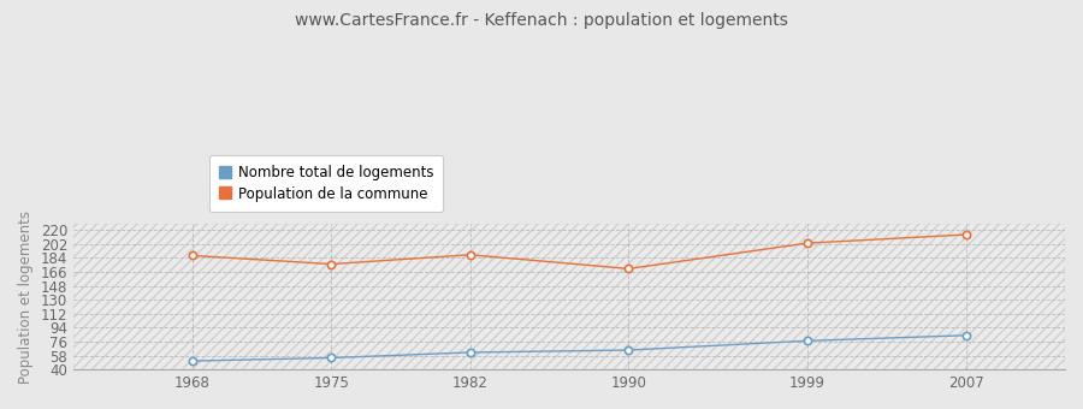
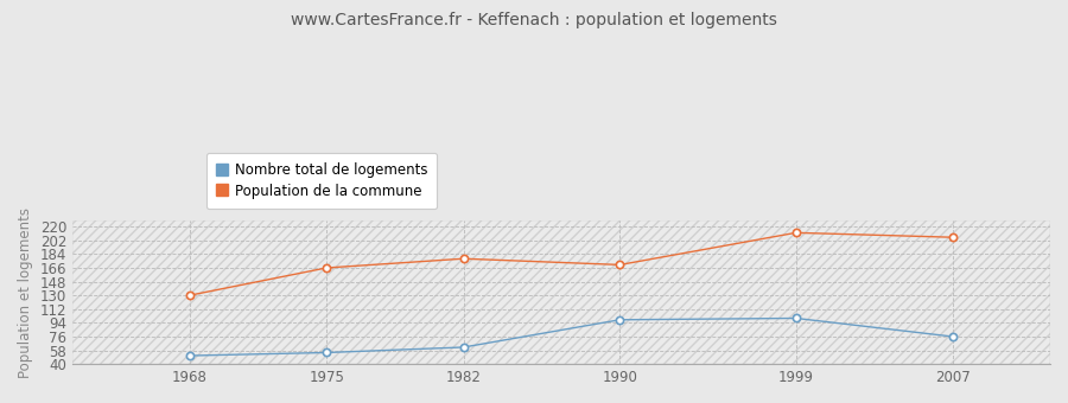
Population de la commune/1968: 187 -> 130
Population de la commune/1975: 176 -> 166
Population de la commune/1982: 188 -> 178
Nombre total de logements/1990: 65 -> 98
Nombre total de logements/1999: 77 -> 100
Population de la commune/1999: 203 -> 212
Nombre total de logements/2007: 84 -> 76
Population de la commune/2007: 214 -> 206
